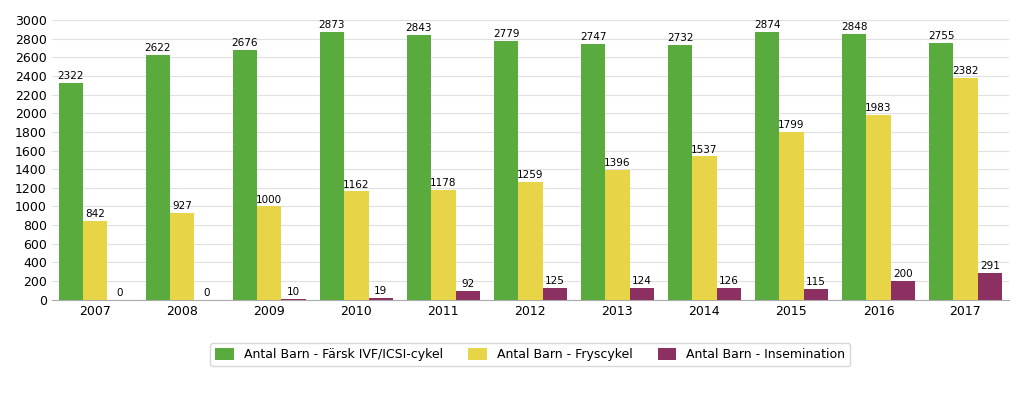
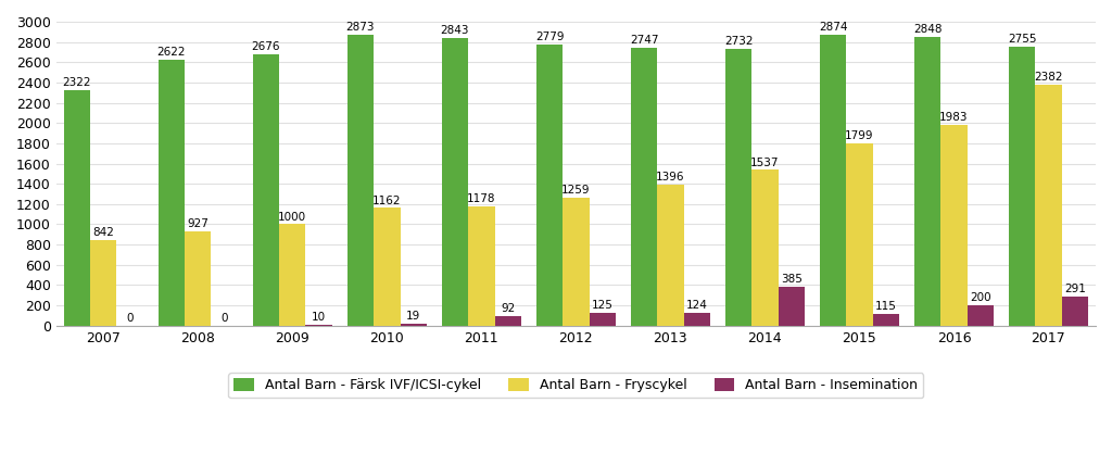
Antal Barn - Insemination/2014: 126 -> 385
